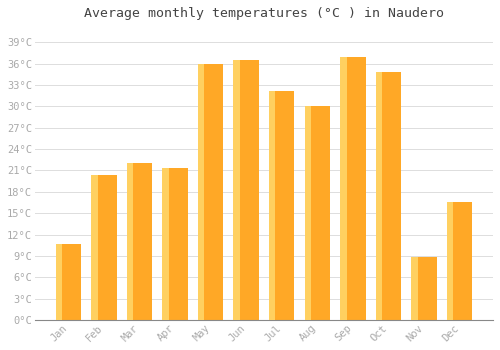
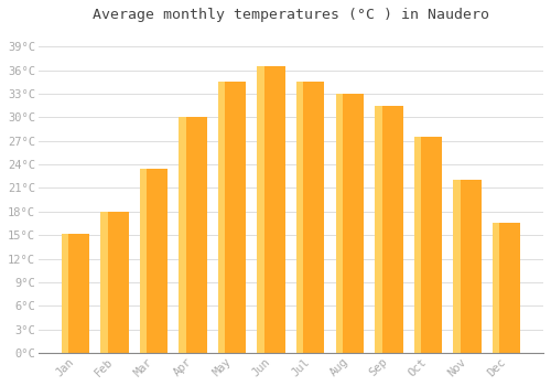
Jan: 10.6°C -> 15.2°C
Feb: 20.4°C -> 18.0°C
Mar: 22.0°C -> 23.5°C
Apr: 21.4°C -> 30.0°C
May: 36.0°C -> 34.5°C
Jul: 32.2°C -> 34.5°C
Aug: 30.0°C -> 33.0°C
Sep: 37.0°C -> 31.5°C
Oct: 34.8°C -> 27.5°C
Nov: 8.8°C -> 22.0°C
